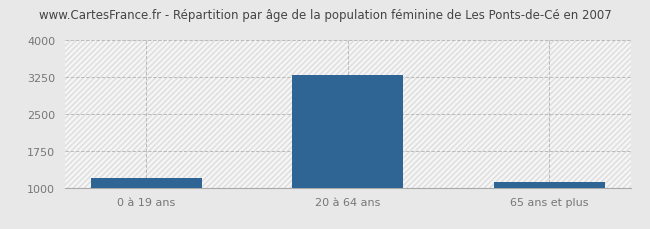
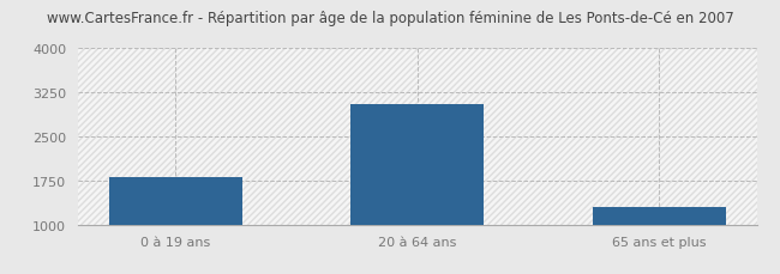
0 à 19 ans: 1200 -> 1800
20 à 64 ans: 3300 -> 3050
65 ans et plus: 1120 -> 1300
